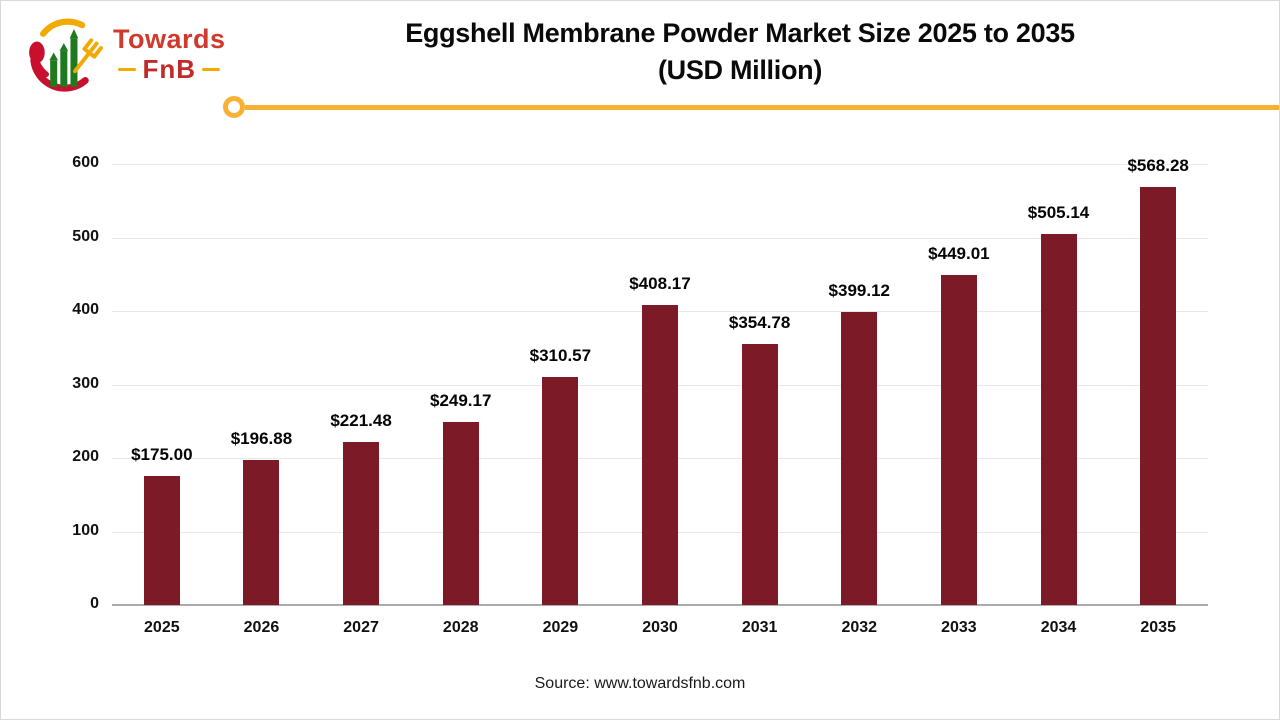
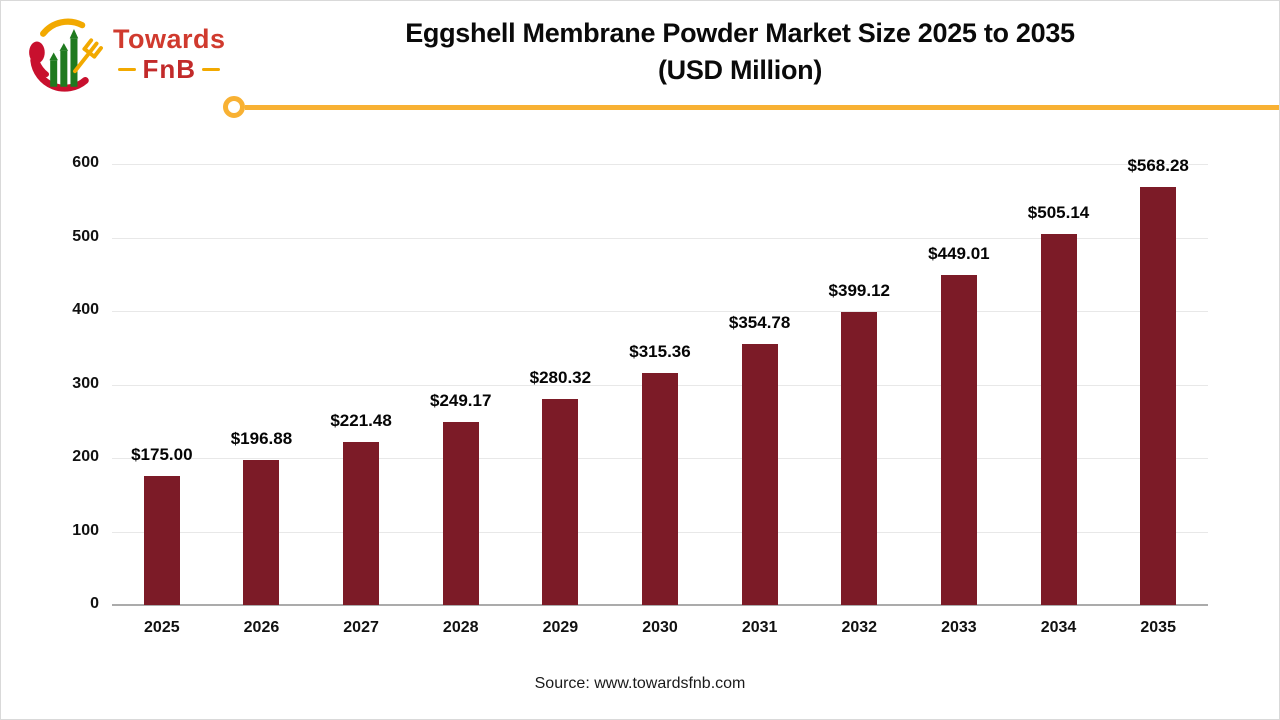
2029: $310.57 -> $280.32
2030: $408.17 -> $315.36
